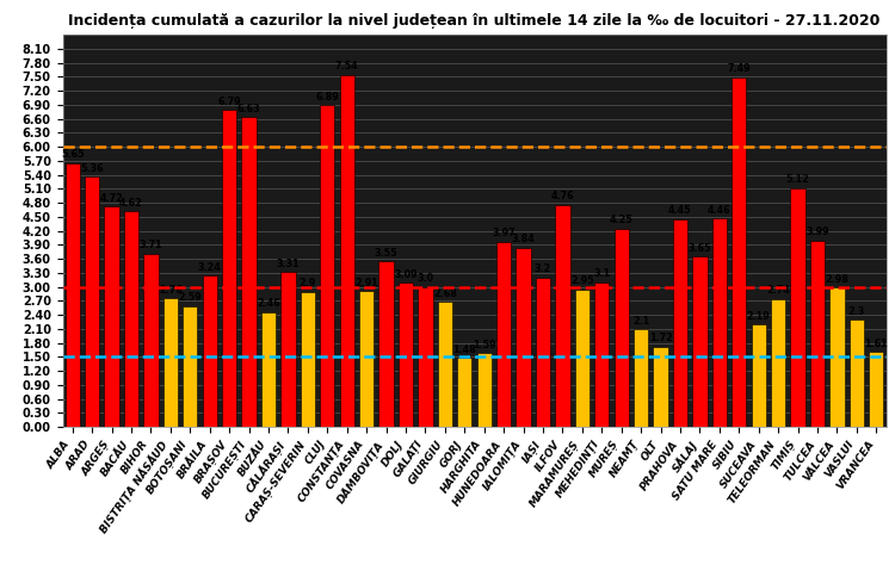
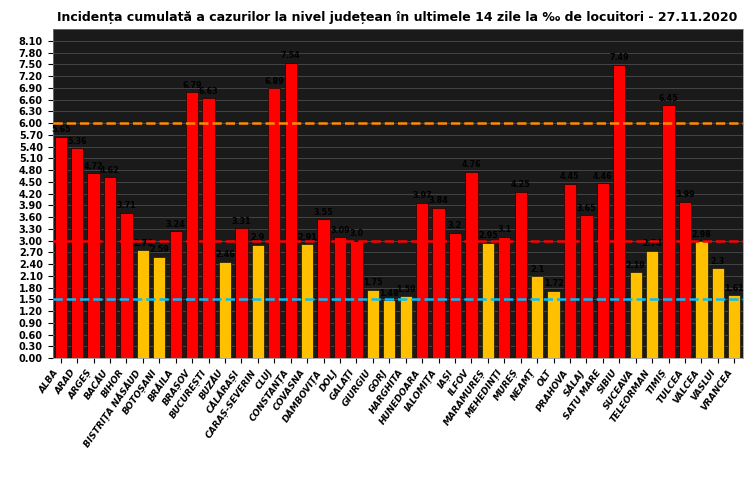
GIURGIU: 2.68 -> 1.75
TIMIȘ: 5.12 -> 6.45
